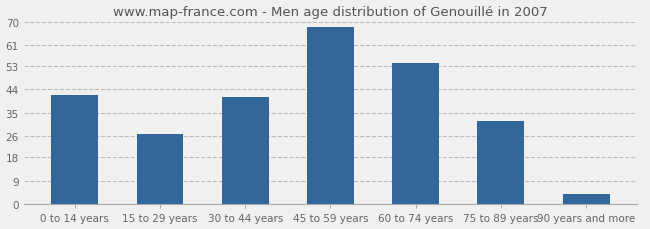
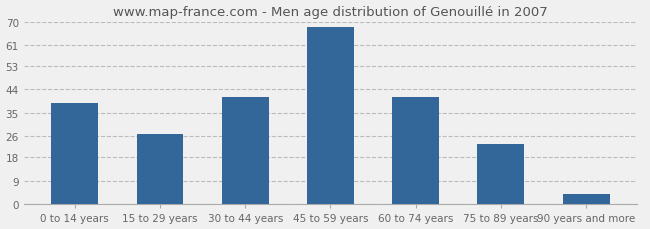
0 to 14 years: 42 -> 39
60 to 74 years: 54 -> 41
75 to 89 years: 32 -> 23
